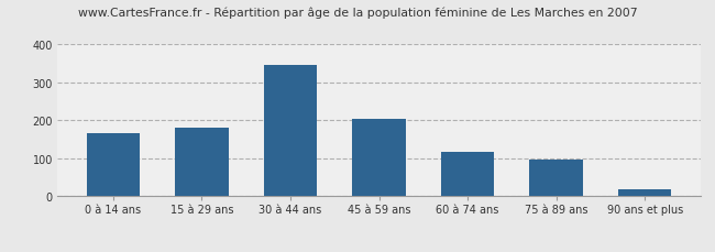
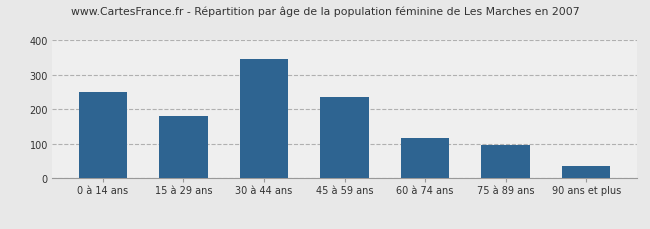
0 à 14 ans: 165 -> 251
45 à 59 ans: 205 -> 235
90 ans et plus: 20 -> 35
